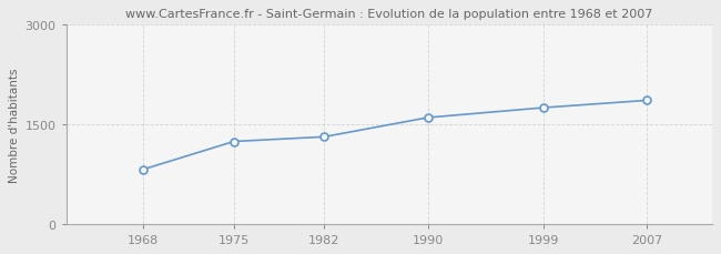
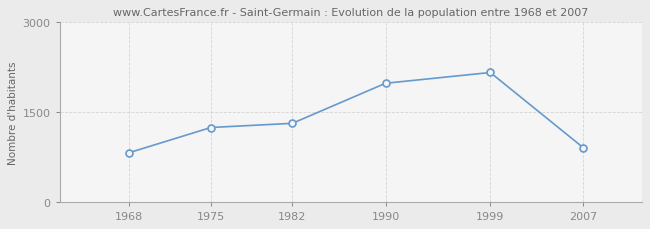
1990: 1600 -> 1980
1999: 1750 -> 2160
2007: 1860 -> 900
